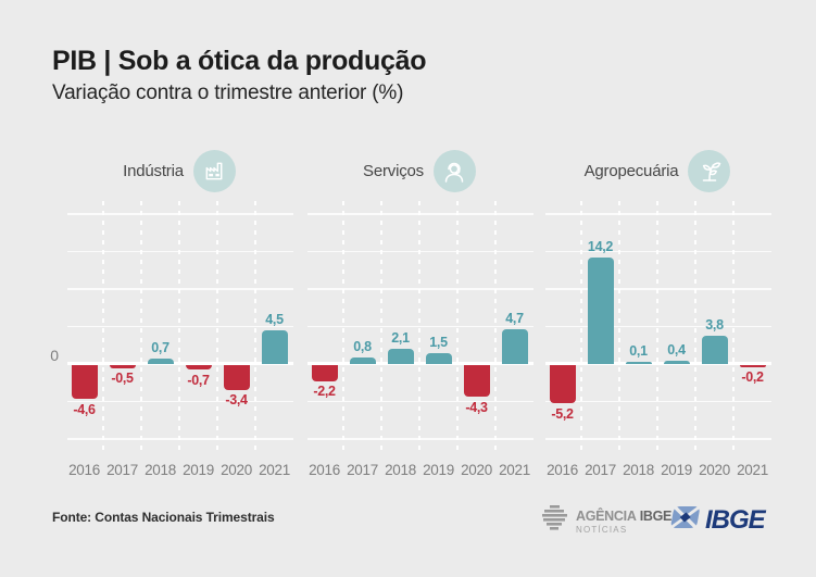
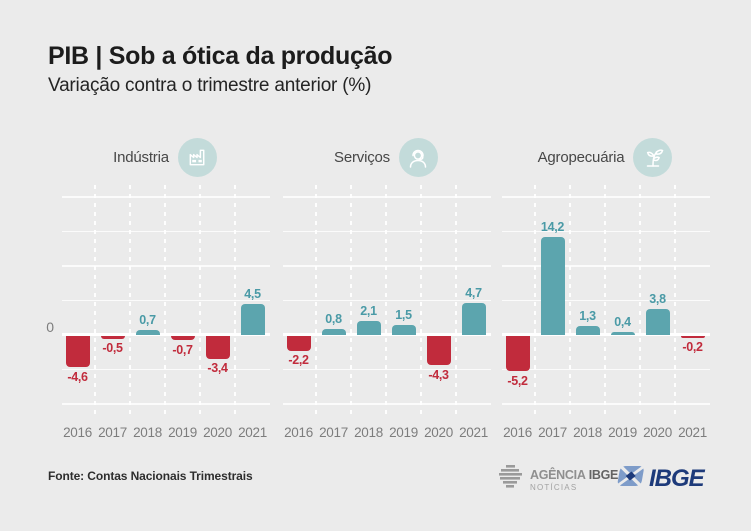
Agropecuária/2018: 0,1 -> 1,3
